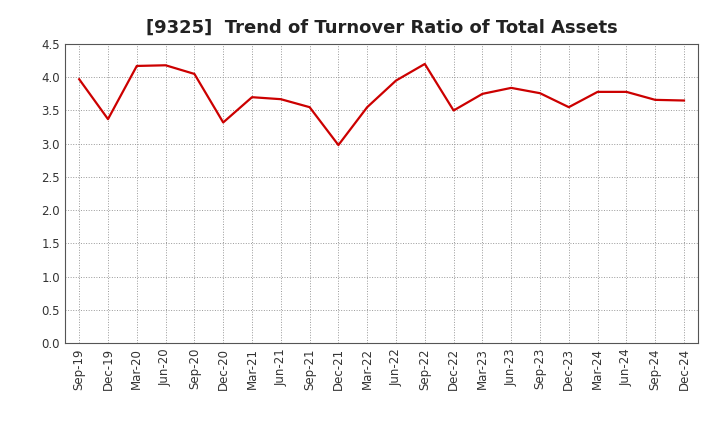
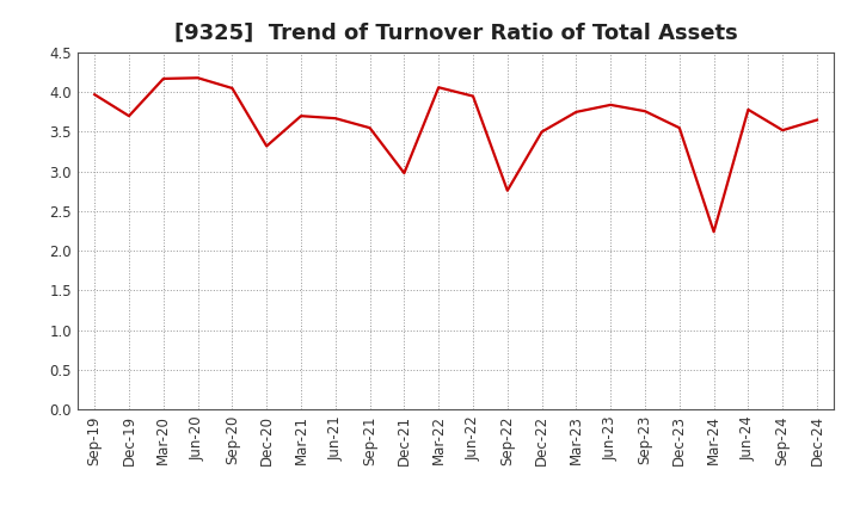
Dec-19: 3.37 -> 3.70
Mar-22: 3.55 -> 4.06
Sep-22: 4.20 -> 2.76
Mar-24: 3.78 -> 2.24
Sep-24: 3.66 -> 3.52
